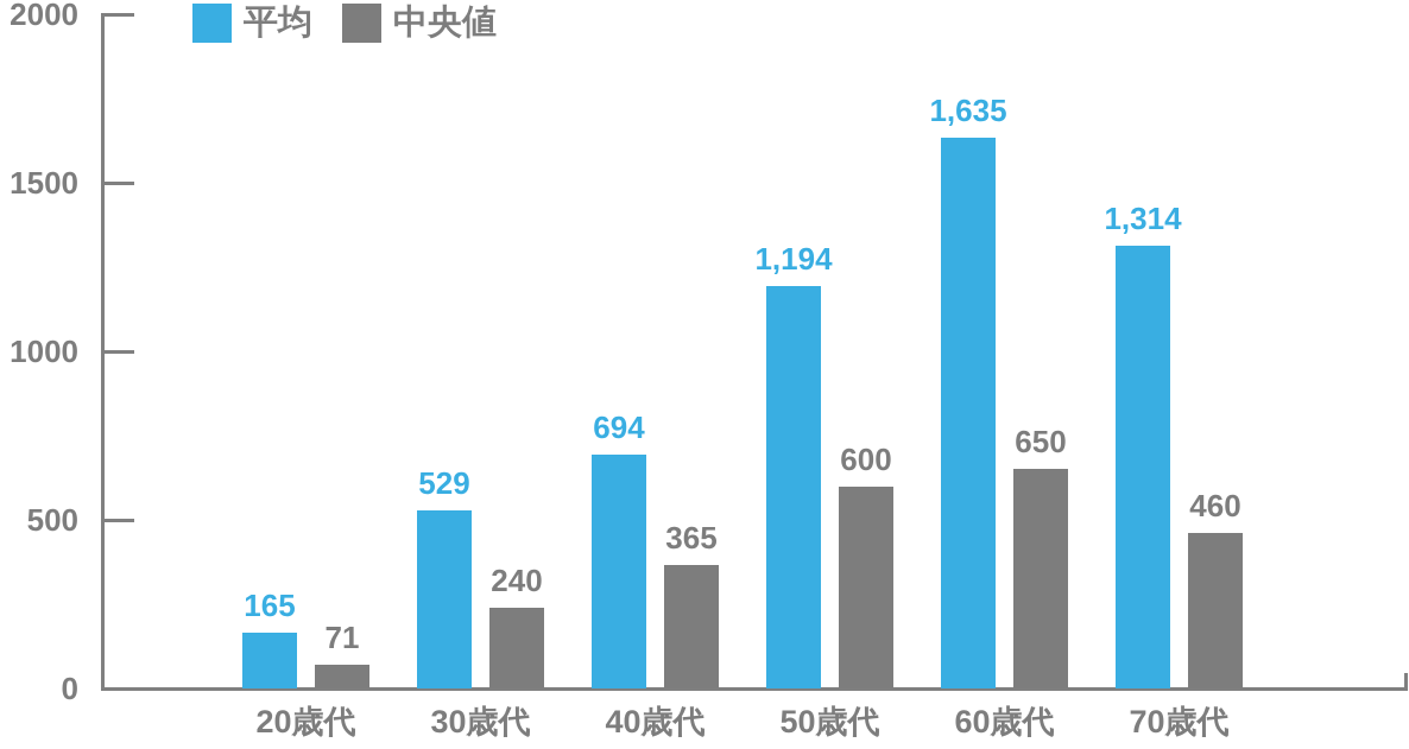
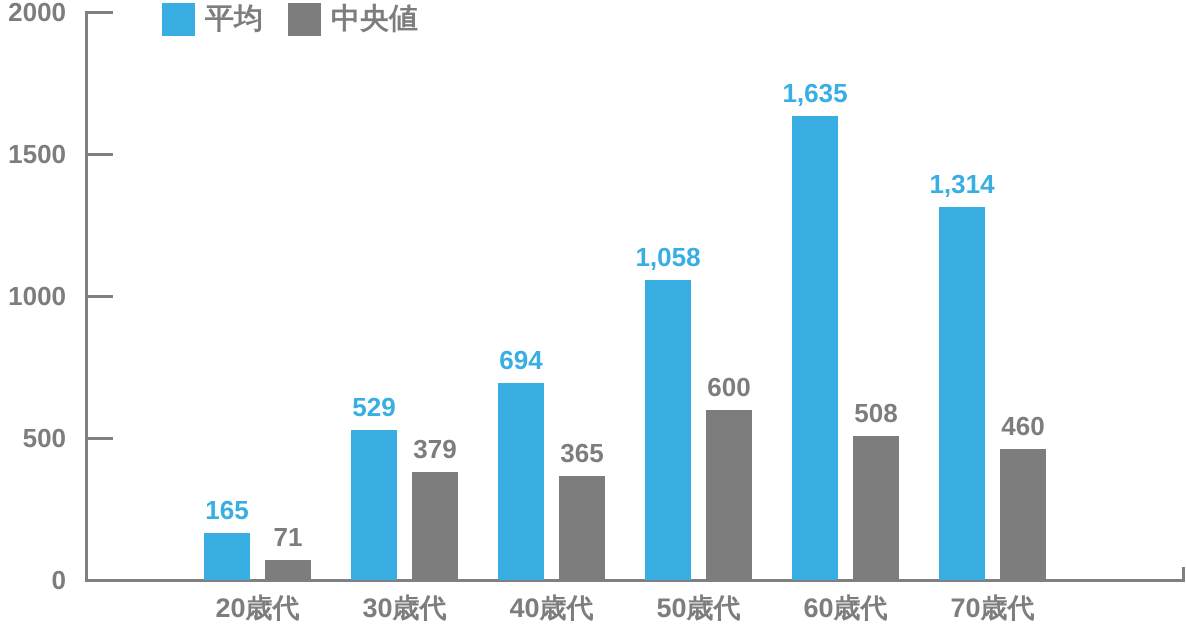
中央値/30歳代: 240 -> 379
平均/50歳代: 1,194 -> 1,058
中央値/60歳代: 650 -> 508
